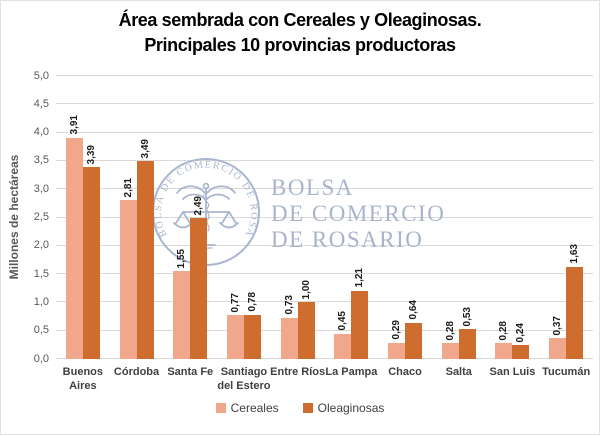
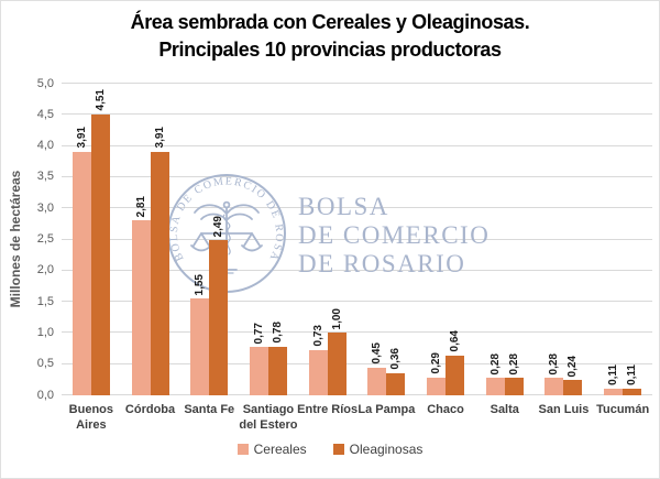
Oleaginosas/Buenos Aires: 3,39 -> 4,51
Oleaginosas/Córdoba: 3,49 -> 3,91
Oleaginosas/La Pampa: 1,21 -> 0,36
Oleaginosas/Salta: 0,53 -> 0,28
Cereales/Tucumán: 0,37 -> 0,11
Oleaginosas/Tucumán: 1,63 -> 0,11
